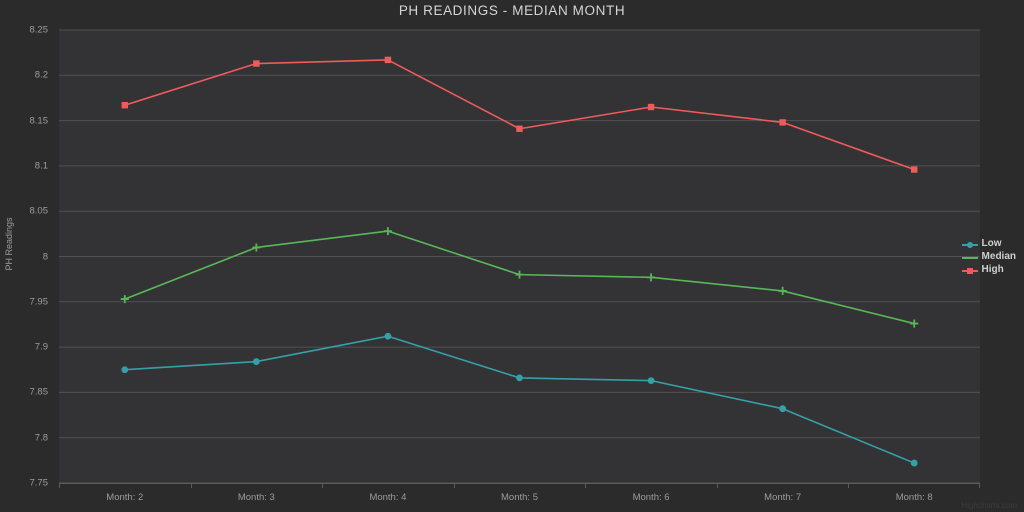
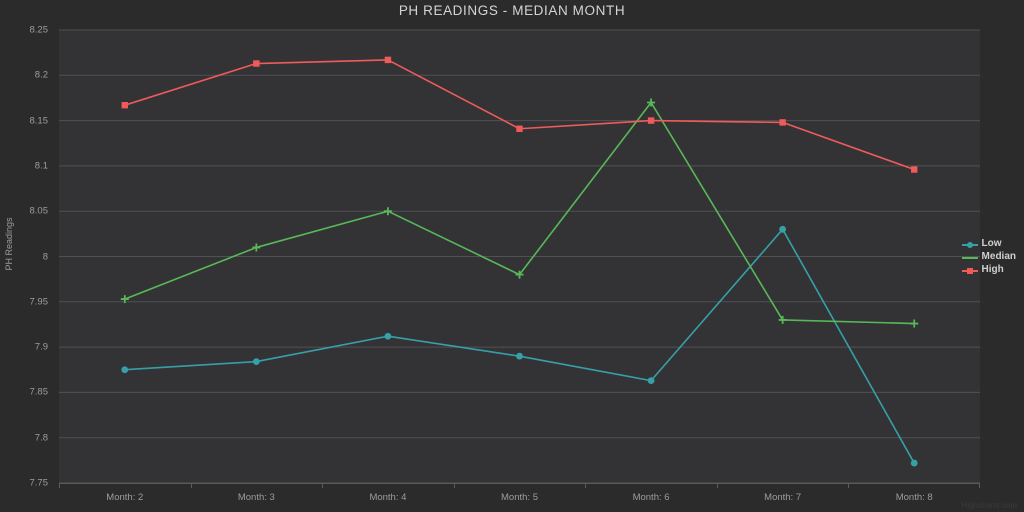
Median/Month: 4: 8.03 -> 8.05
Low/Month: 5: 7.87 -> 7.89
Median/Month: 6: 7.98 -> 8.17
High/Month: 6: 8.16 -> 8.15
Low/Month: 7: 7.83 -> 8.03
Median/Month: 7: 7.96 -> 7.93
